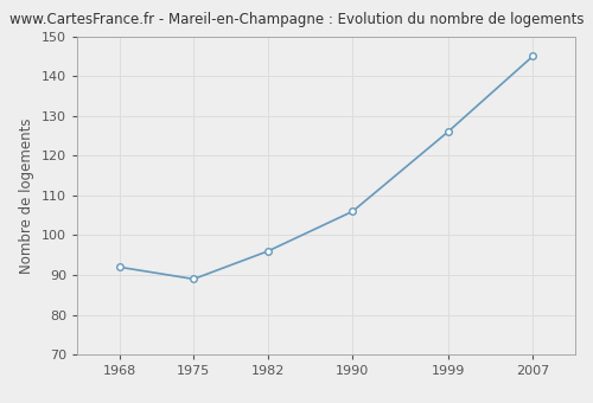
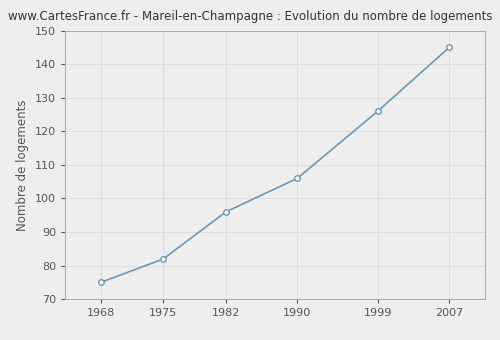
1968: 92 -> 75
1975: 89 -> 82
